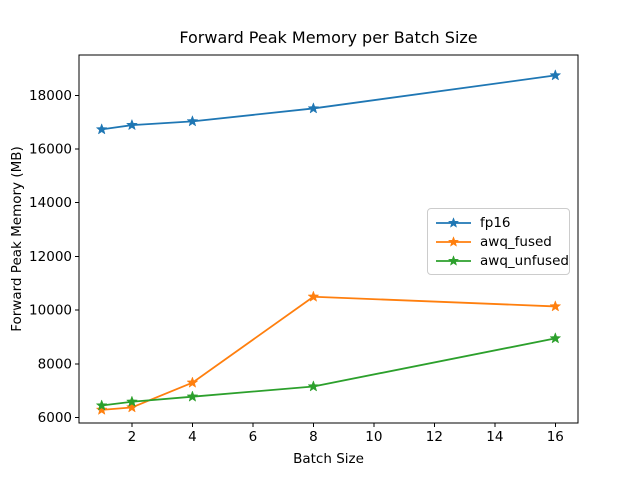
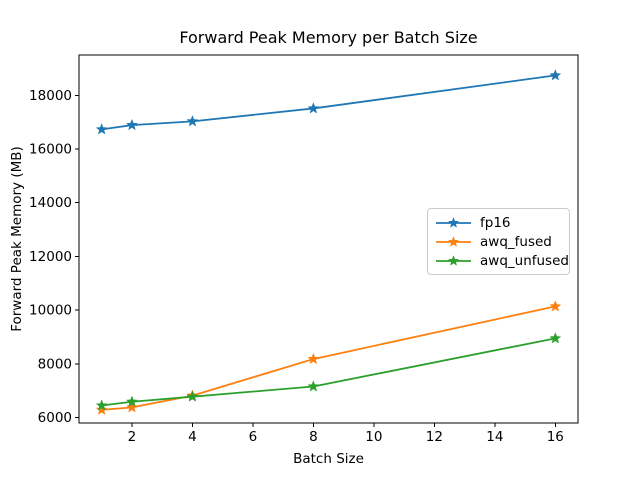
awq_fused/4: 7300 -> 6800
awq_fused/8: 10500 -> 8200
